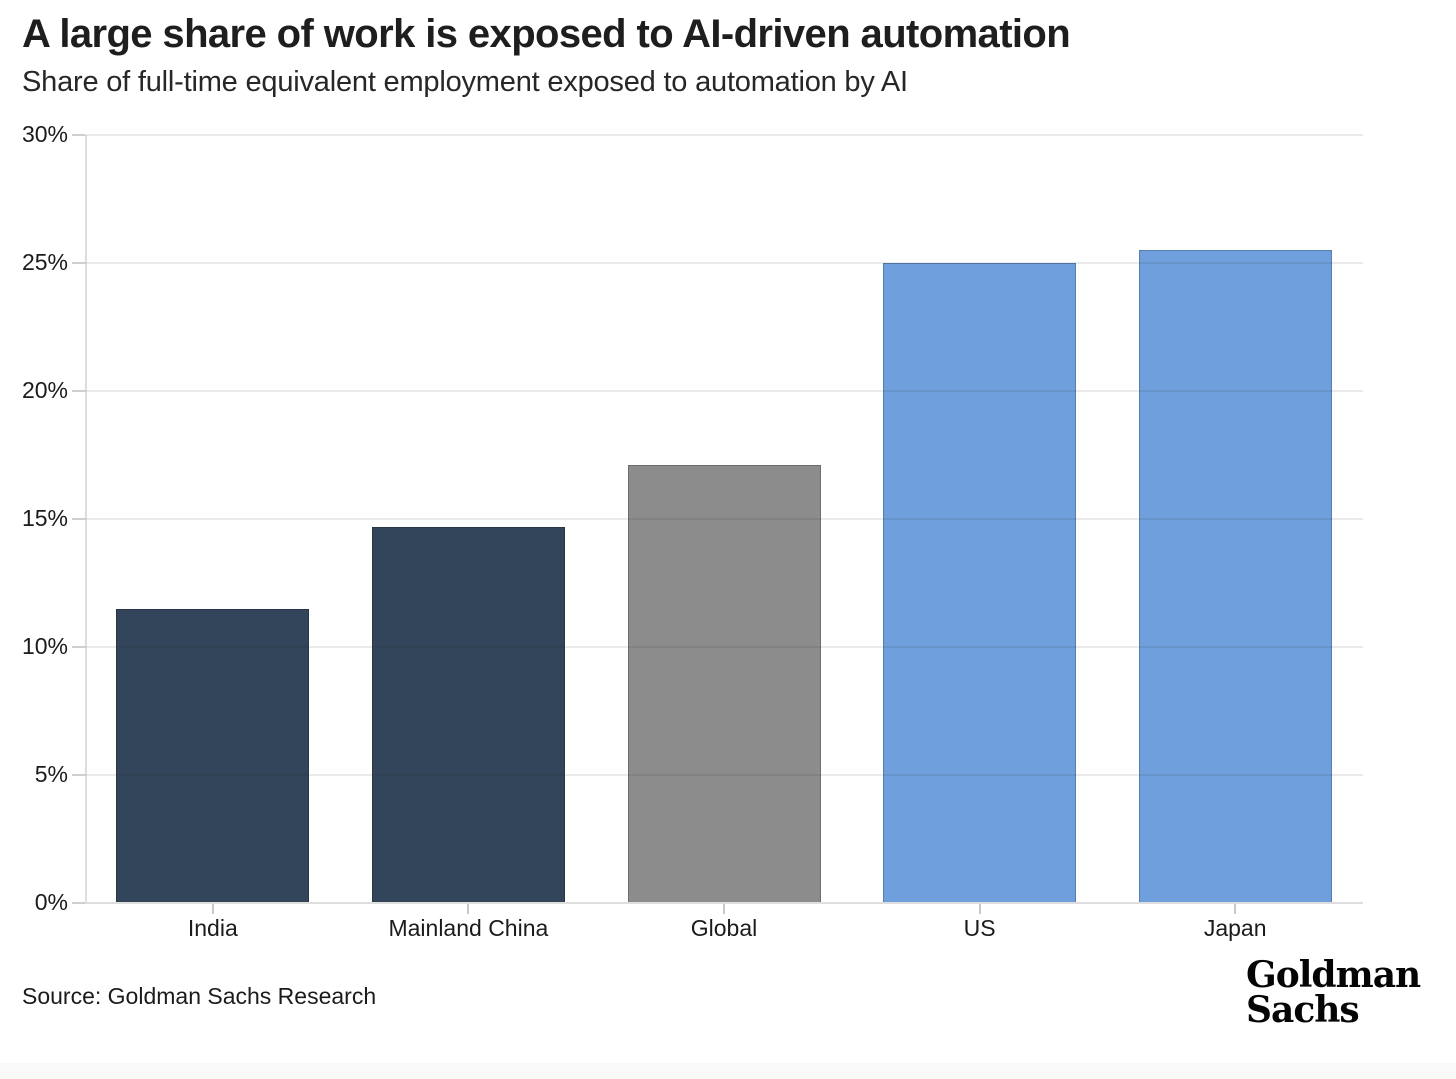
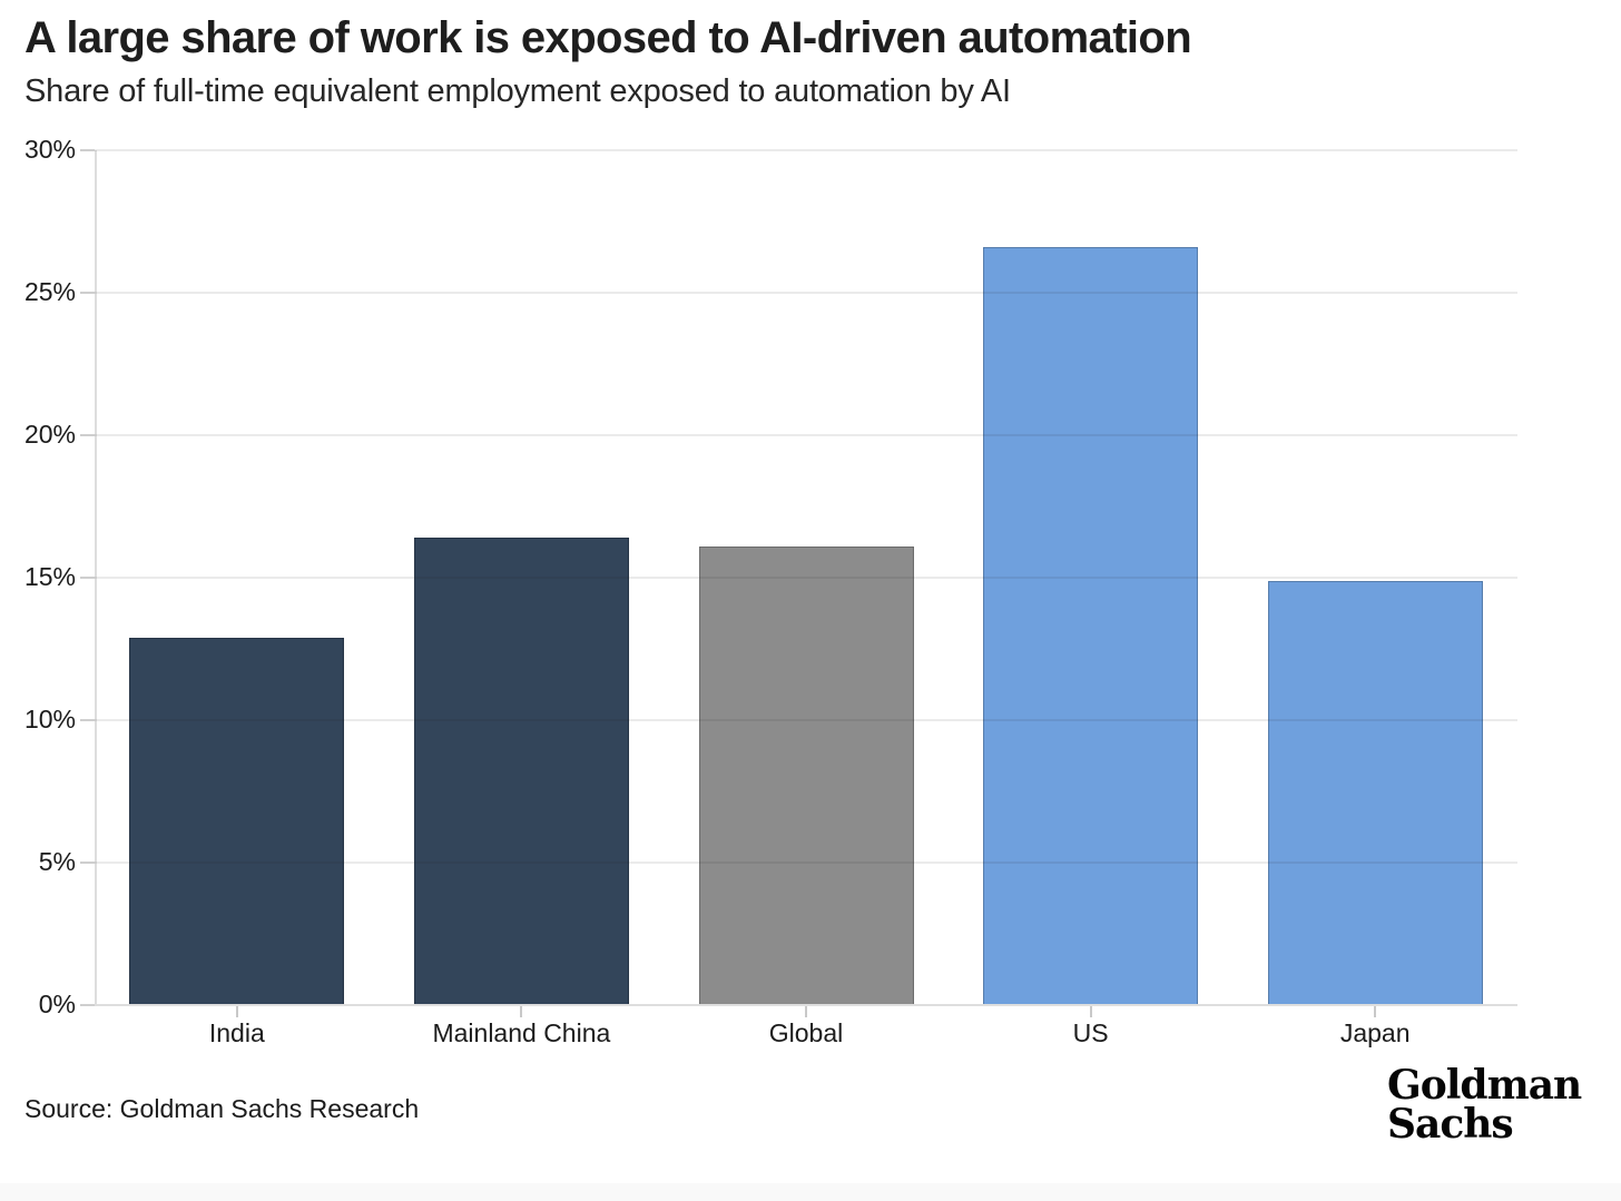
India: 11.5% -> 12.9%
Mainland China: 14.7% -> 16.4%
Global: 17.1% -> 16.1%
US: 25.0% -> 26.6%
Japan: 25.5% -> 14.9%
